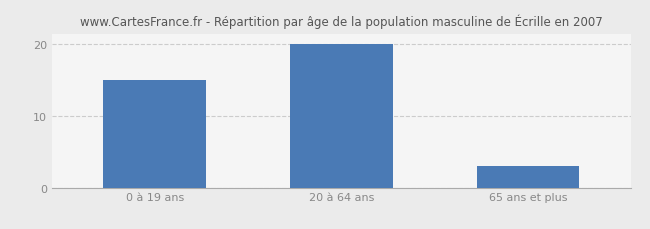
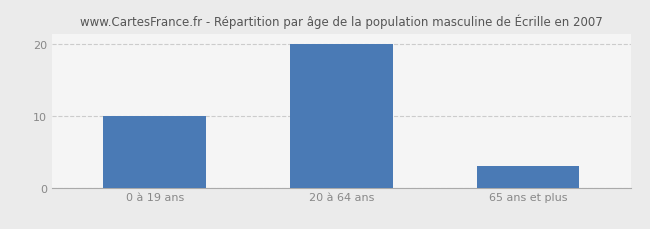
0 à 19 ans: 15 -> 10
